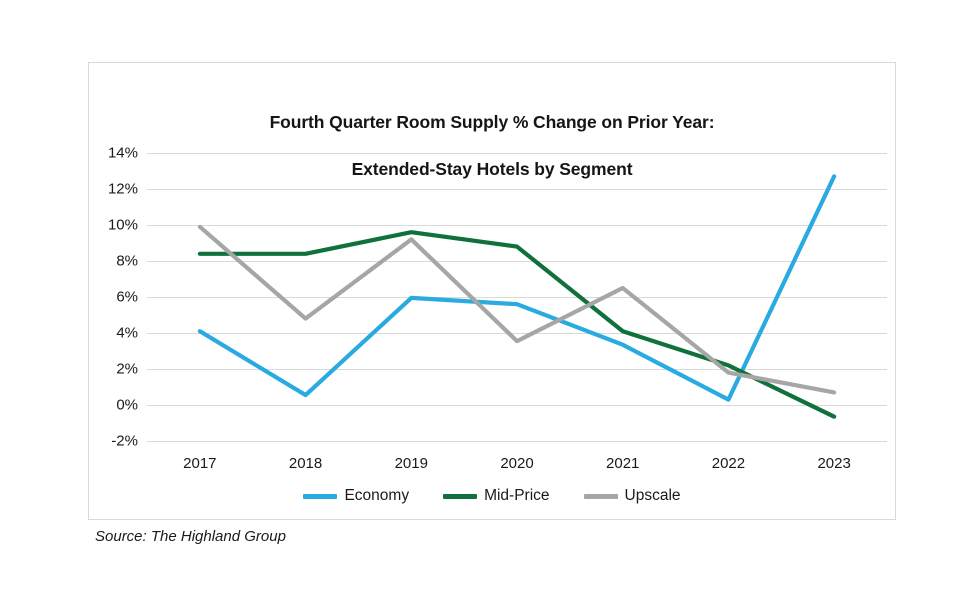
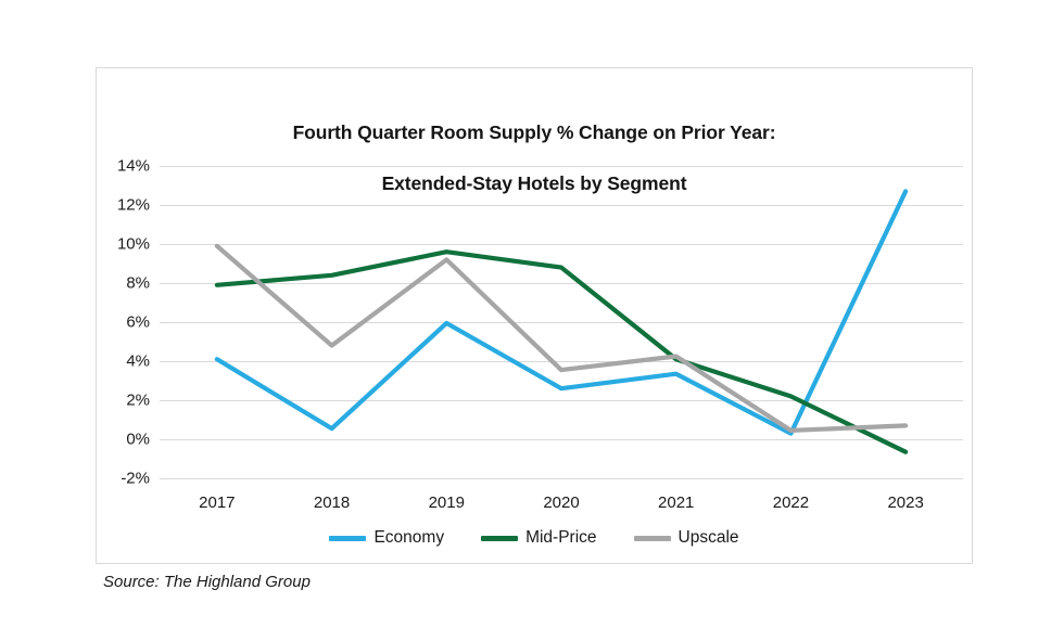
Mid-Price/2017: 8.4% -> 7.9%
Economy/2020: 5.6% -> 2.6%
Upscale/2021: 6.5% -> 4.2%
Upscale/2022: 1.8% -> 0.5%
